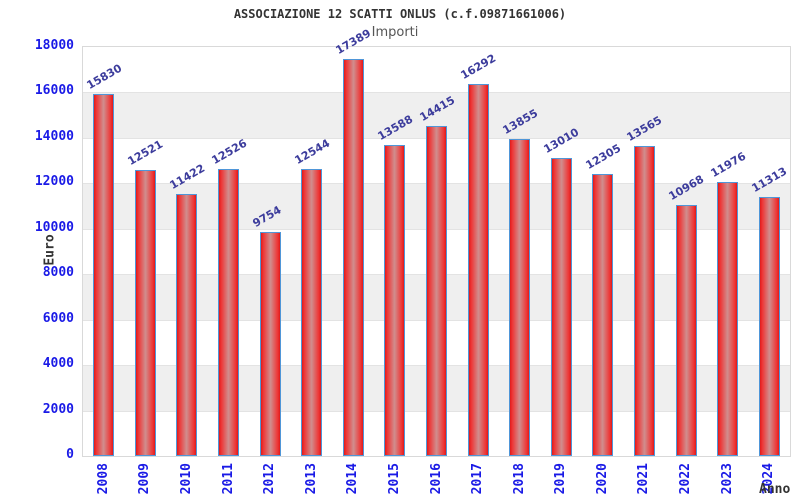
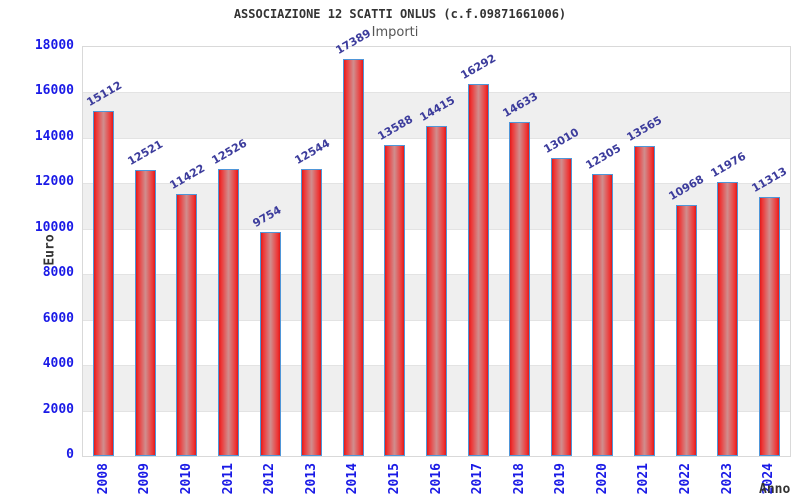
2008: 15830 -> 15112
2018: 13855 -> 14633
